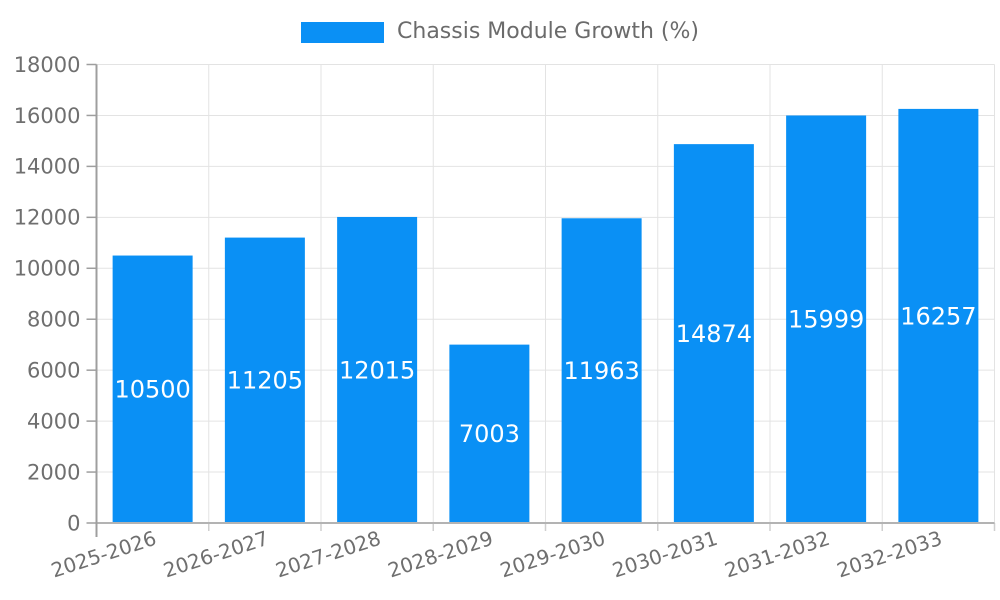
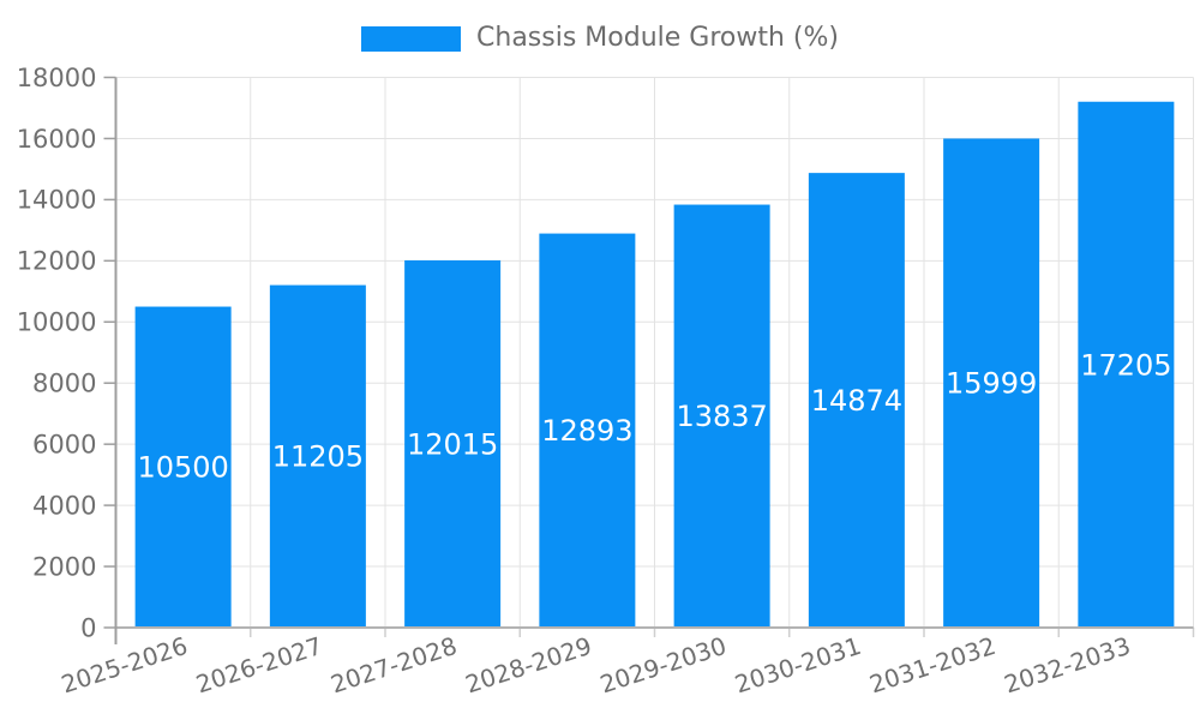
2028-2029: 7003 -> 12893
2029-2030: 11963 -> 13837
2032-2033: 16257 -> 17205
